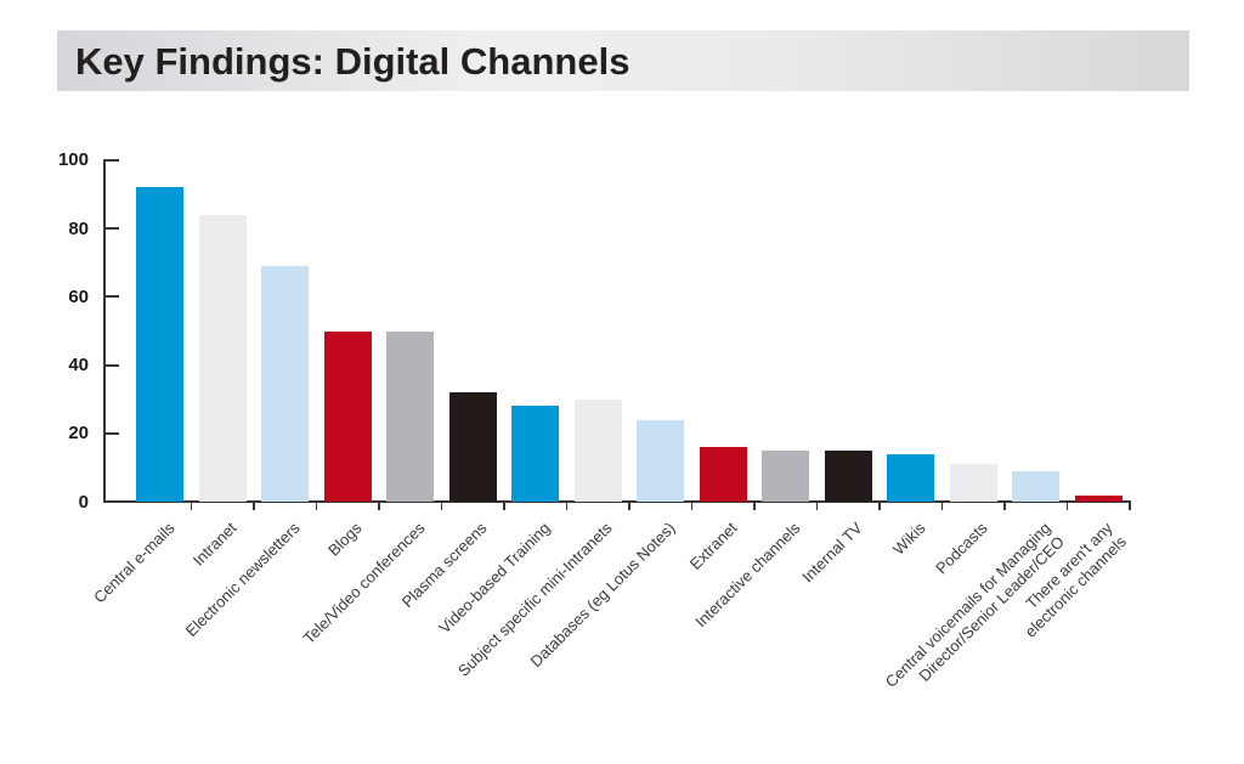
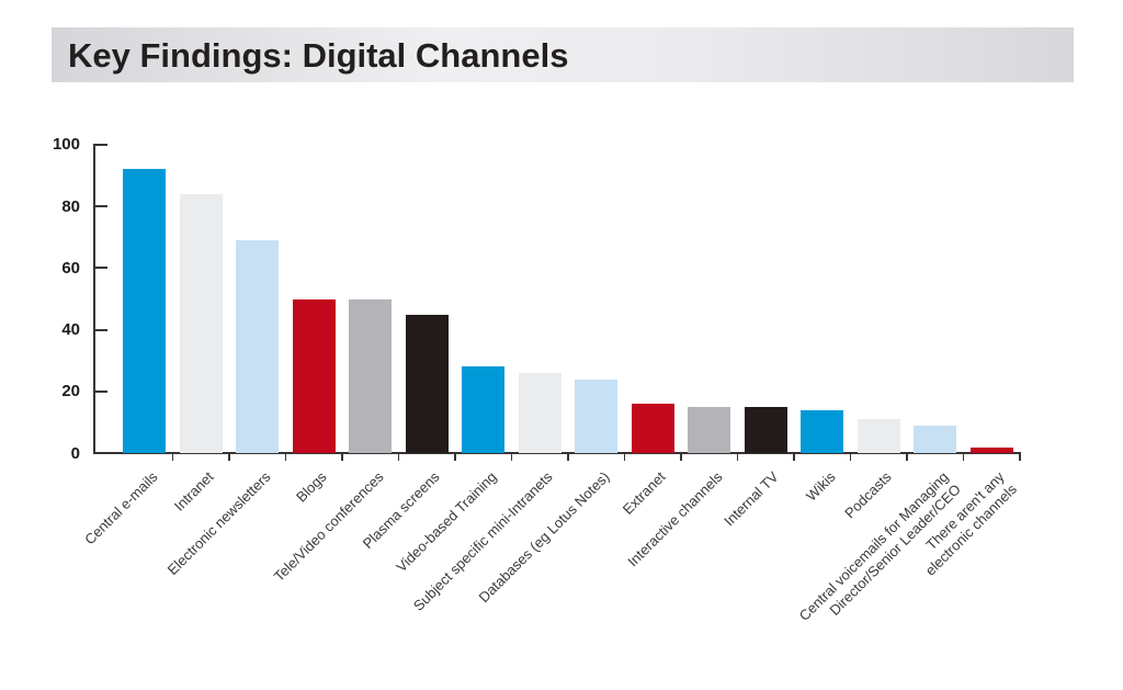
Plasma screens: 32 -> 45
Subject specific mini-Intranets: 30 -> 26
